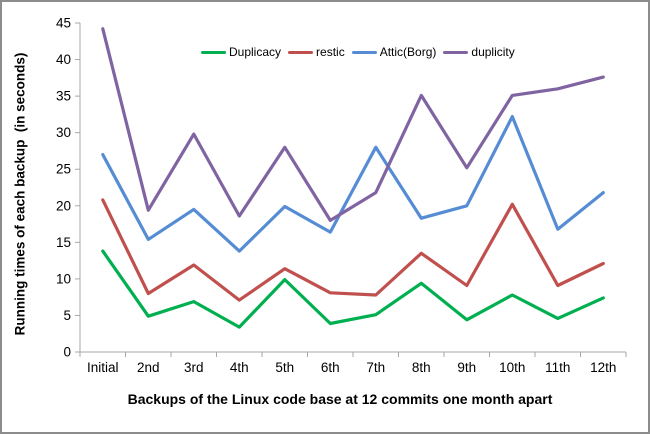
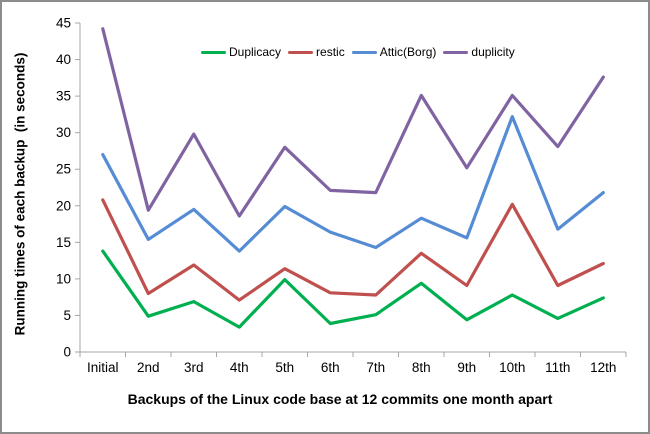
duplicity/6th: 18 -> 22
Attic(Borg)/7th: 28 -> 14
Attic(Borg)/9th: 20 -> 16
duplicity/11th: 36 -> 28
